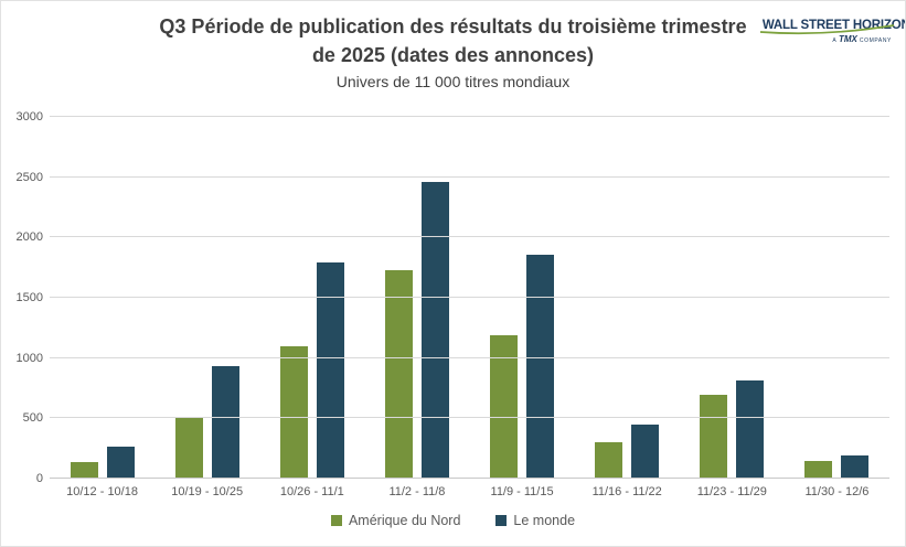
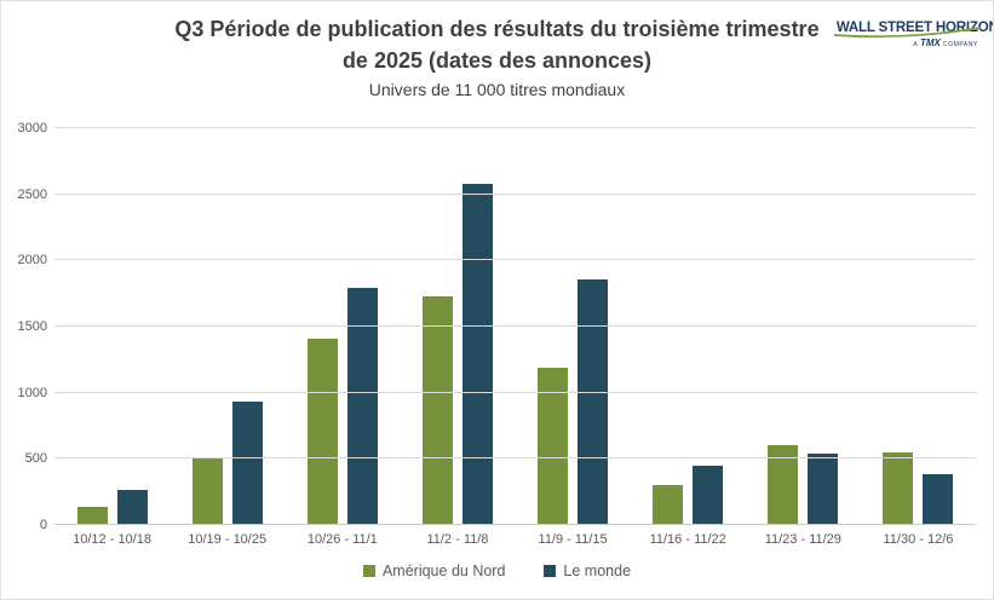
Amérique du Nord/10/26 - 11/1: 1100 -> 1410
Le monde/11/2 - 11/8: 2460 -> 2580
Amérique du Nord/11/23 - 11/29: 700 -> 600
Le monde/11/23 - 11/29: 820 -> 540
Amérique du Nord/11/30 - 12/6: 150 -> 550
Le monde/11/30 - 12/6: 190 -> 380
